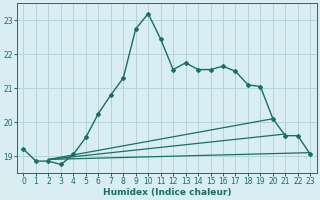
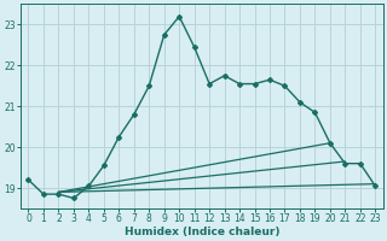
8: 21.30 -> 21.50
19: 21.05 -> 20.85
